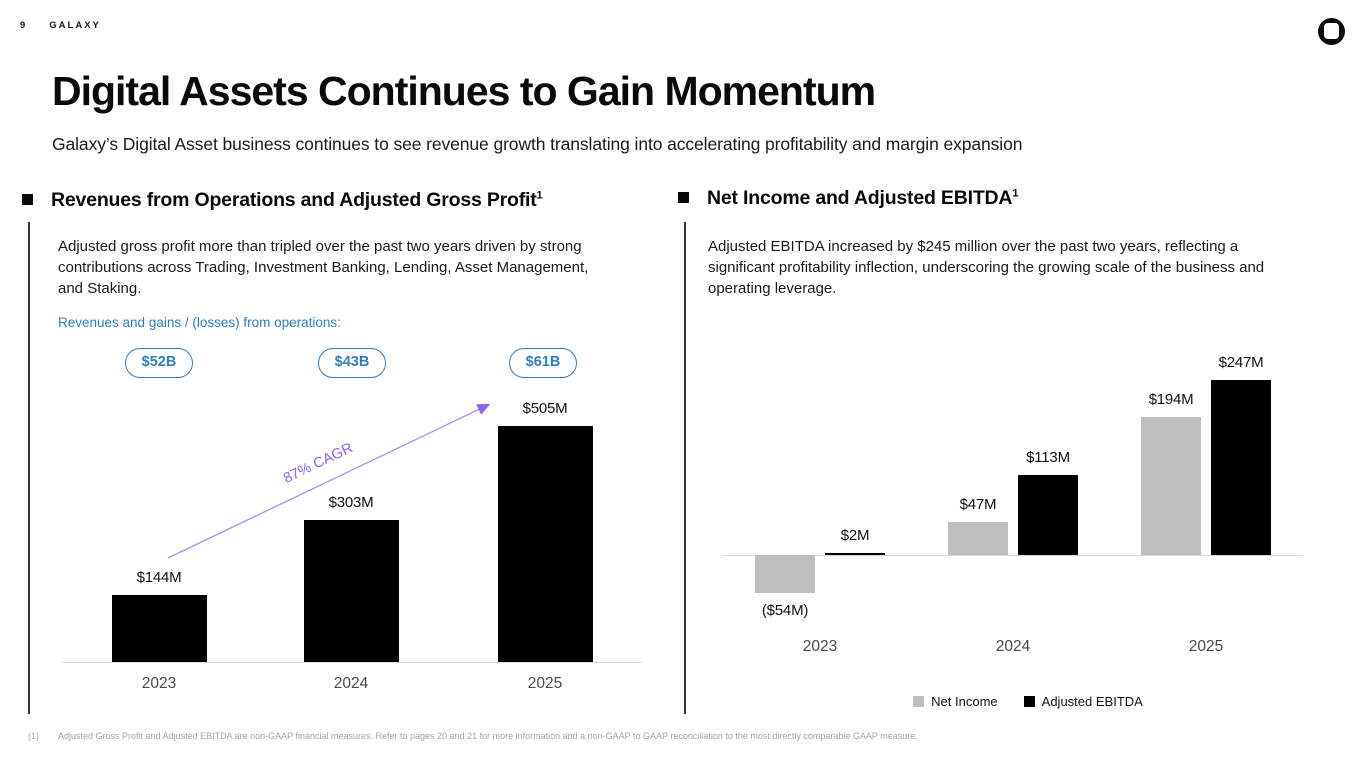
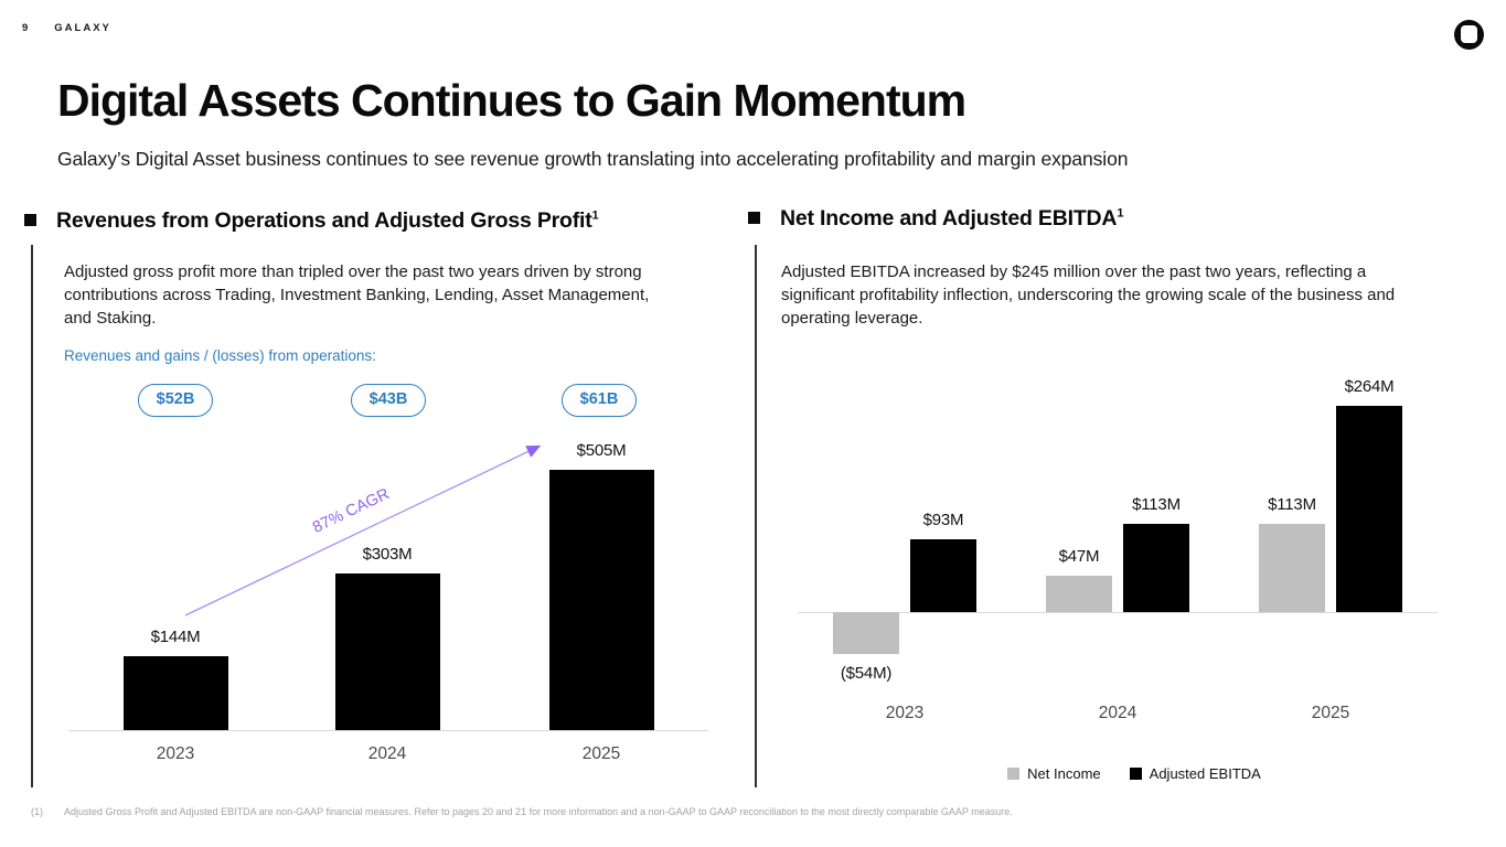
Net Income and Adjusted EBITDA/Adjusted EBITDA/2023: $2M -> $93M
Net Income and Adjusted EBITDA/Net Income/2025: $194M -> $113M
Net Income and Adjusted EBITDA/Adjusted EBITDA/2025: $247M -> $264M
